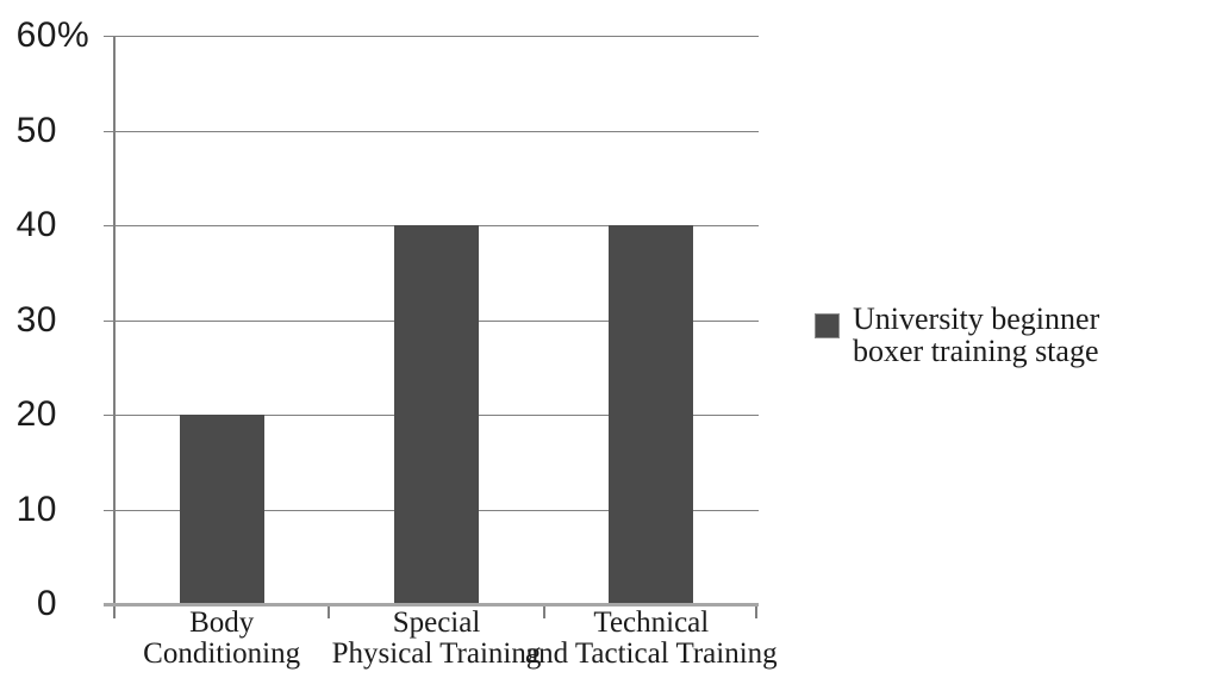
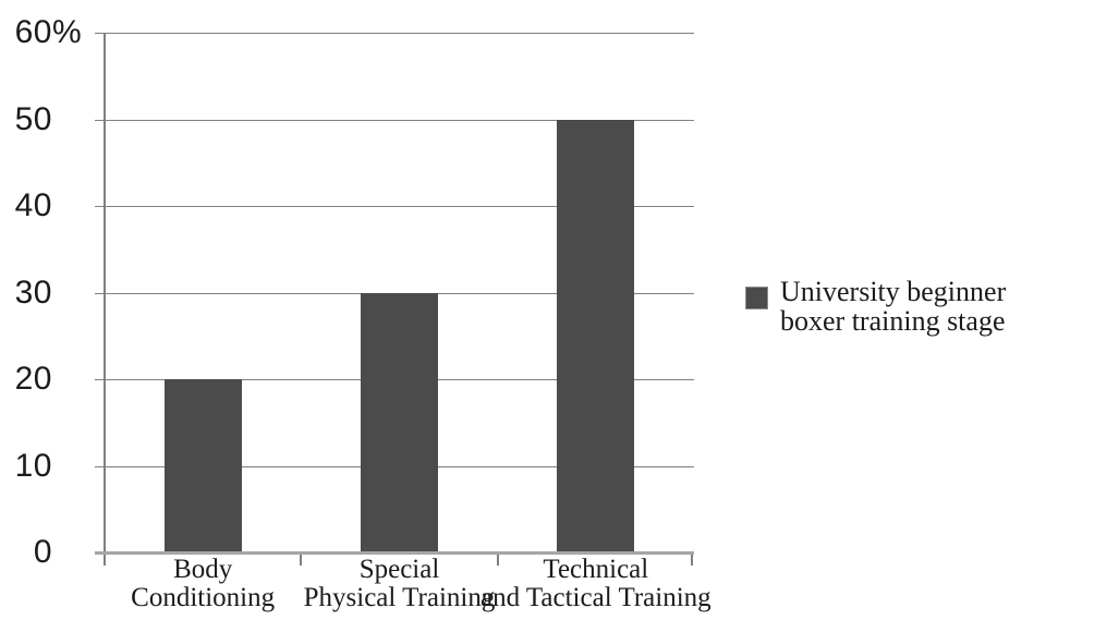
Special Physical Training: 40 -> 30
Technical and Tactical Training: 40 -> 50
